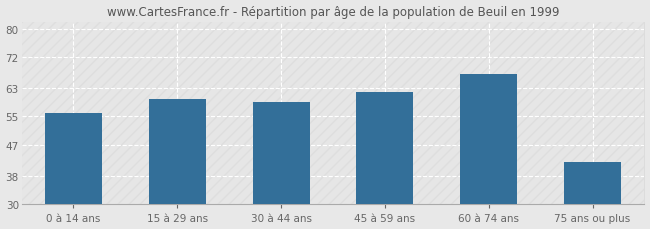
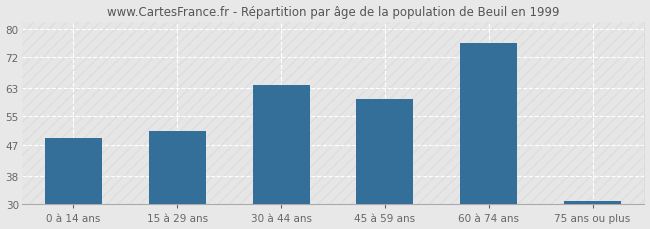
0 à 14 ans: 56 -> 49
15 à 29 ans: 60 -> 51
30 à 44 ans: 59 -> 64
45 à 59 ans: 62 -> 60
60 à 74 ans: 67 -> 76
75 ans ou plus: 42 -> 31
